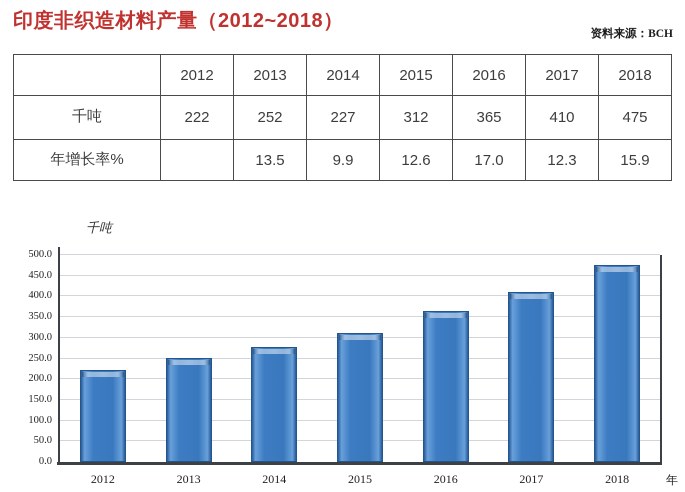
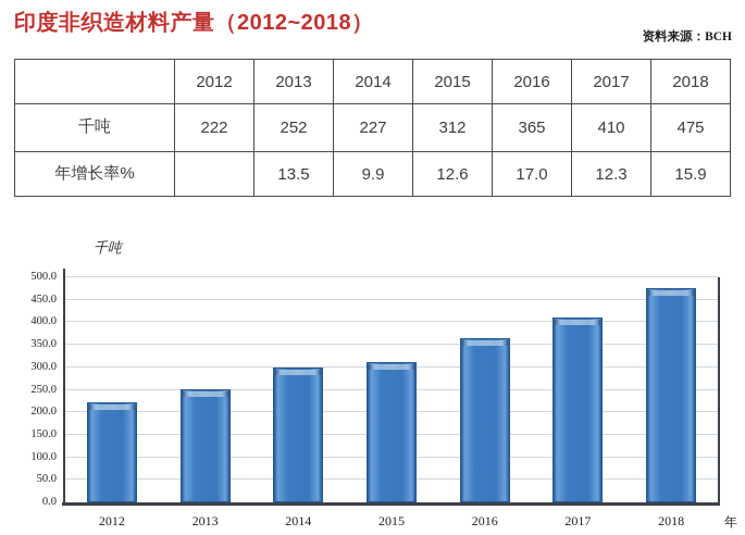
2014: 280 -> 300
